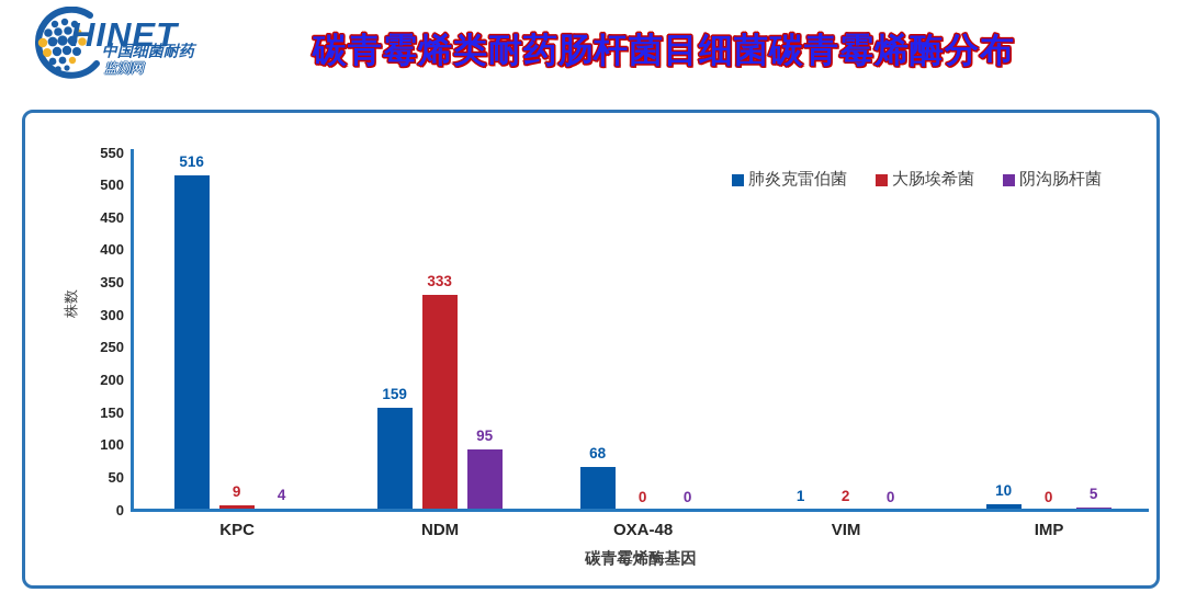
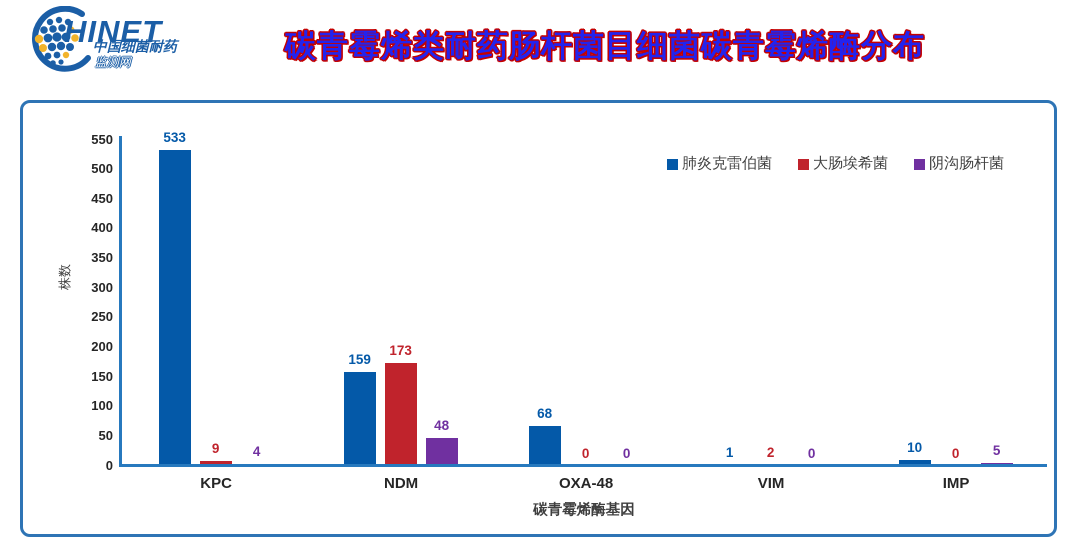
肺炎克雷伯菌/KPC: 516 -> 533
大肠埃希菌/NDM: 333 -> 173
阴沟肠杆菌/NDM: 95 -> 48
